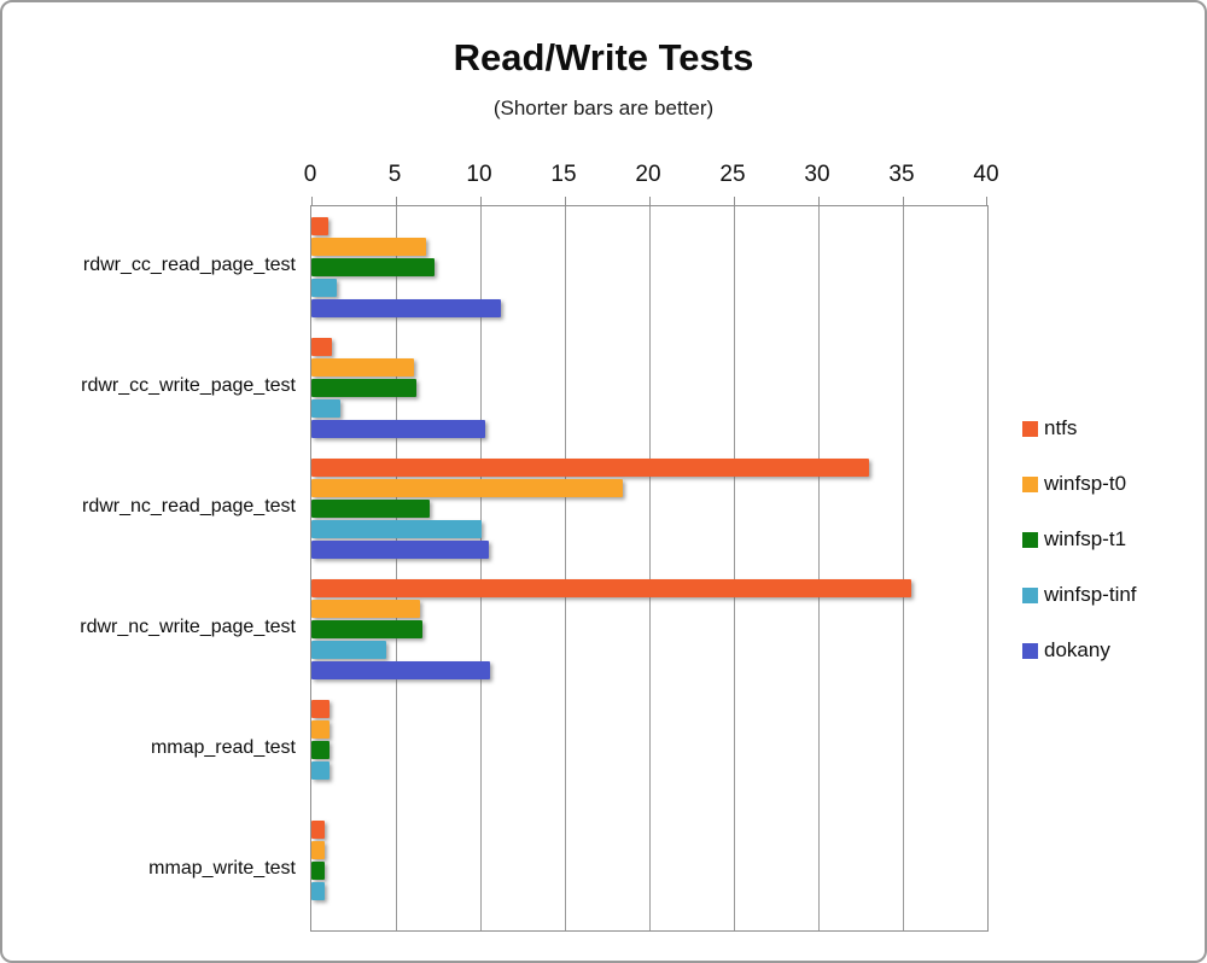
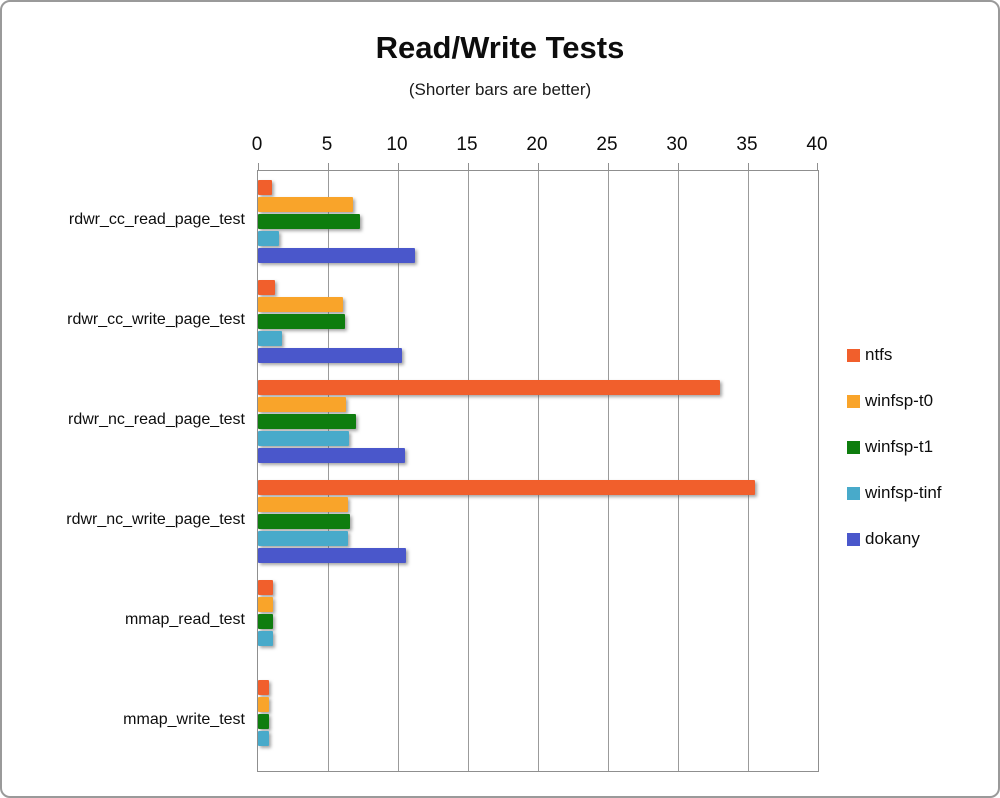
winfsp-t0/rdwr_nc_read_page_test: 18.4 -> 6.3
winfsp-tinf/rdwr_nc_read_page_test: 10.1 -> 6.5
winfsp-tinf/rdwr_nc_write_page_test: 4.4 -> 6.4
